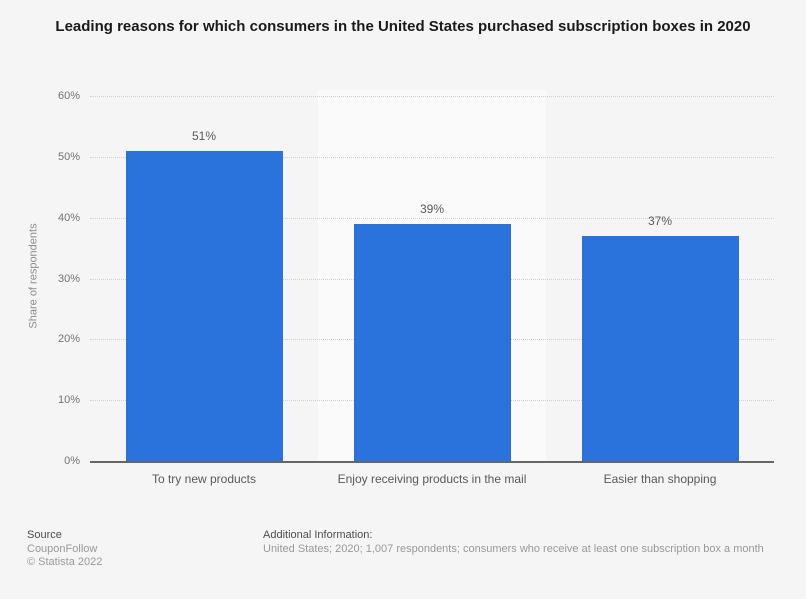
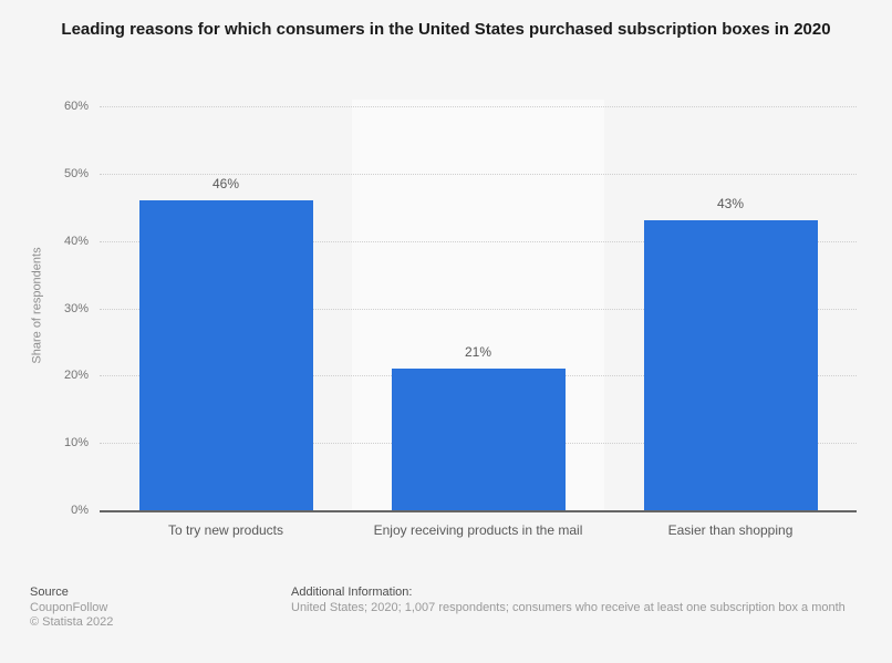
To try new products: 51% -> 46%
Enjoy receiving products in the mail: 39% -> 21%
Easier than shopping: 37% -> 43%
